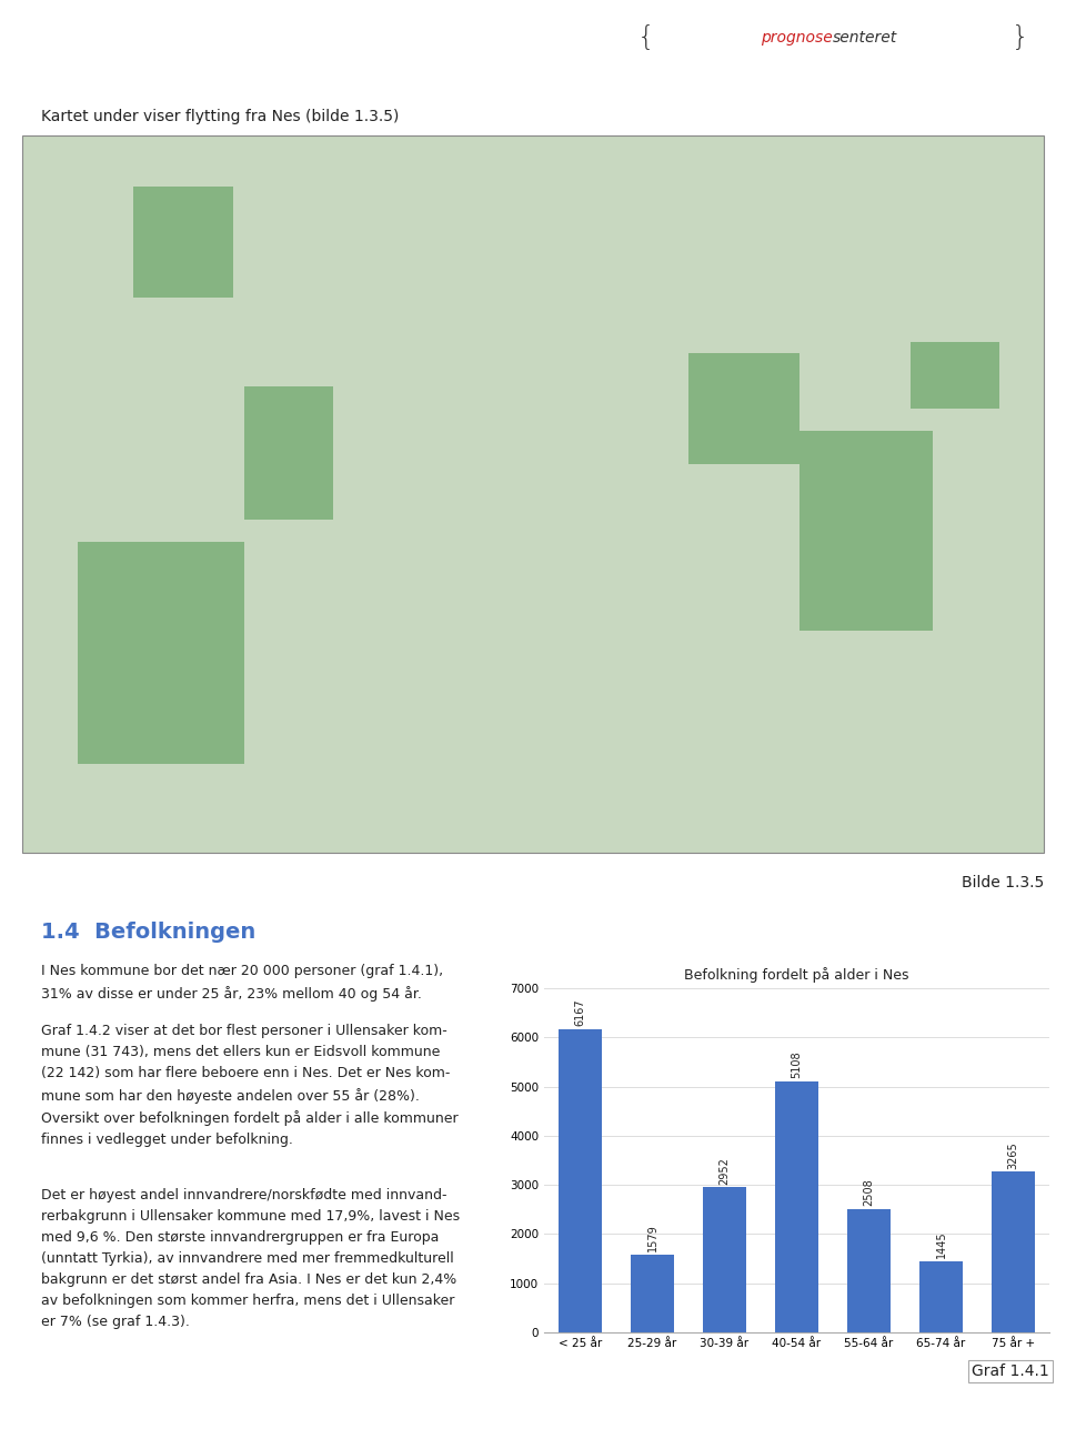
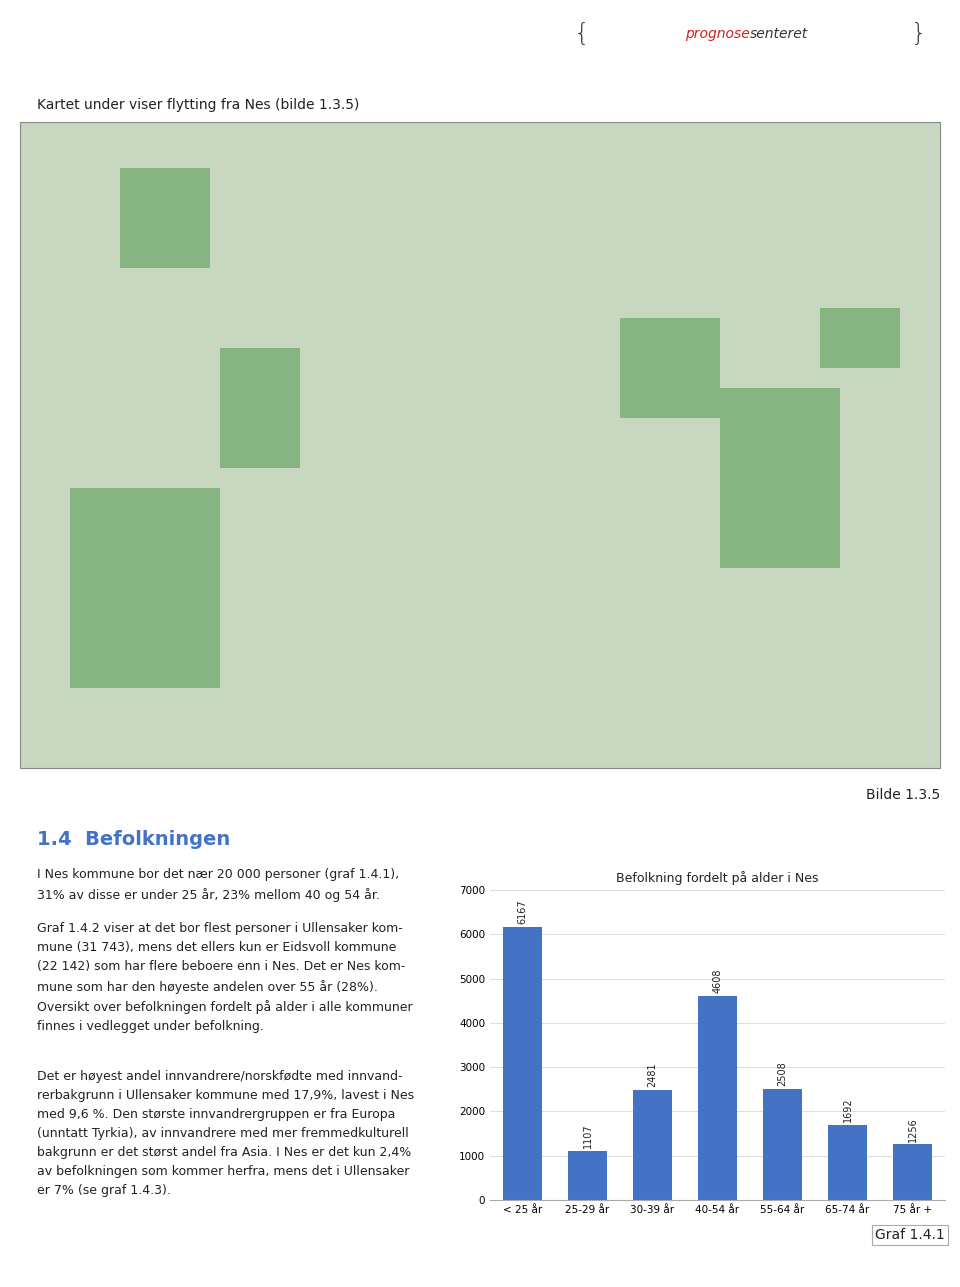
25-29 år: 1579 -> 1107
30-39 år: 2952 -> 2481
40-54 år: 5108 -> 4608
65-74 år: 1445 -> 1692
75 år +: 3265 -> 1256
